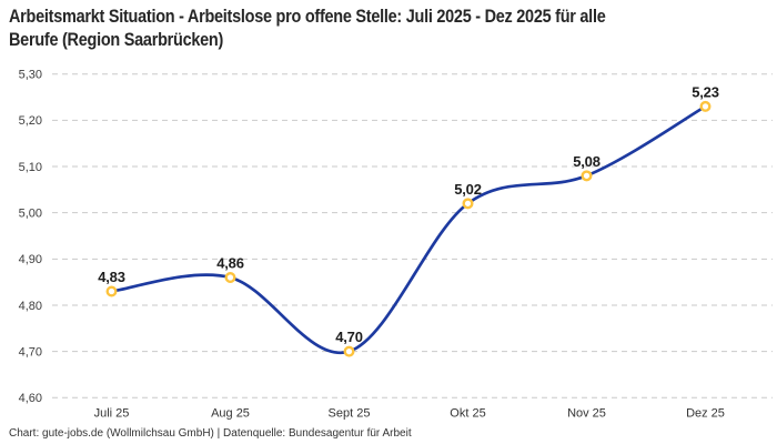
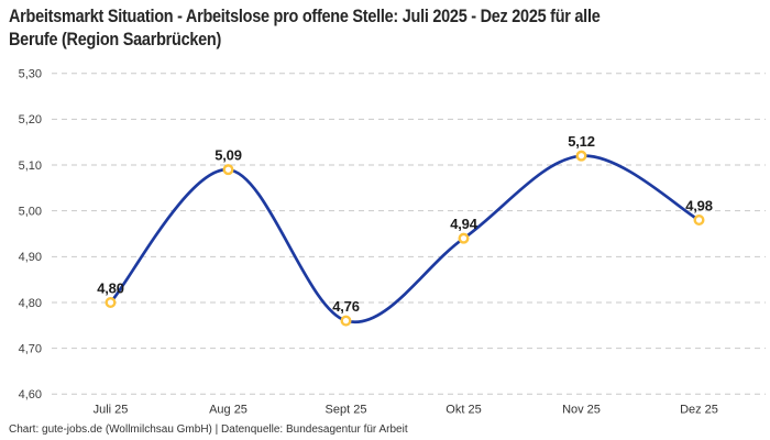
Juli 25: 4,83 -> 4,80
Aug 25: 4,86 -> 5,09
Sept 25: 4,70 -> 4,76
Okt 25: 5,02 -> 4,94
Nov 25: 5,08 -> 5,12
Dez 25: 5,23 -> 4,98
